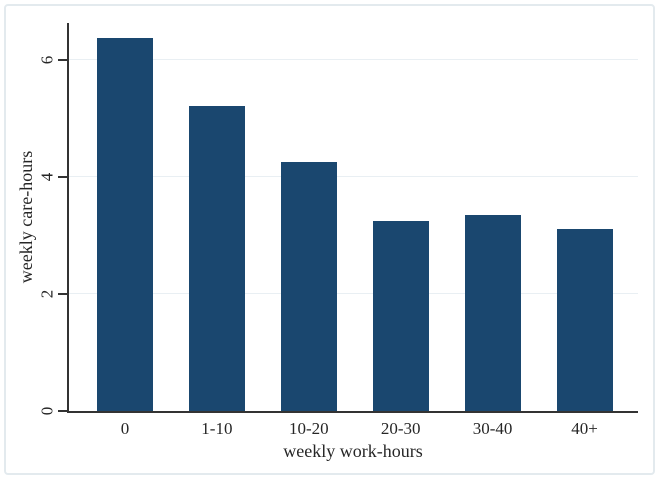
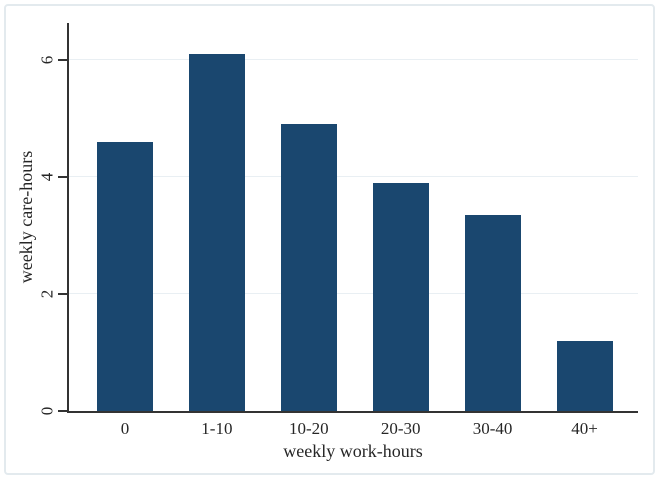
0: 6.4 -> 4.6
1-10: 5.2 -> 6.1
10-20: 4.2 -> 4.9
20-30: 3.2 -> 3.9
40+: 3.1 -> 1.2
